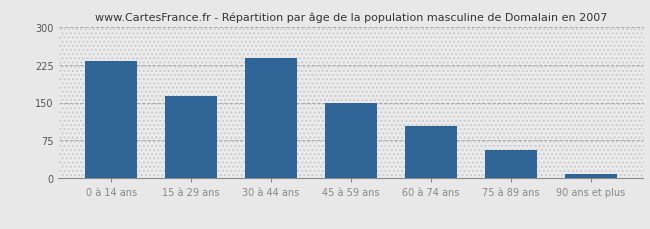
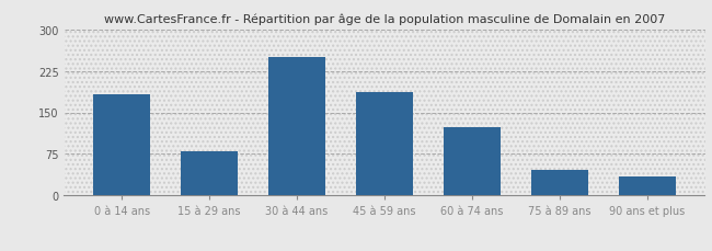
0 à 14 ans: 232 -> 182
15 à 29 ans: 163 -> 80
30 à 44 ans: 238 -> 250
45 à 59 ans: 150 -> 186
60 à 74 ans: 103 -> 124
75 à 89 ans: 57 -> 46
90 ans et plus: 8 -> 34
